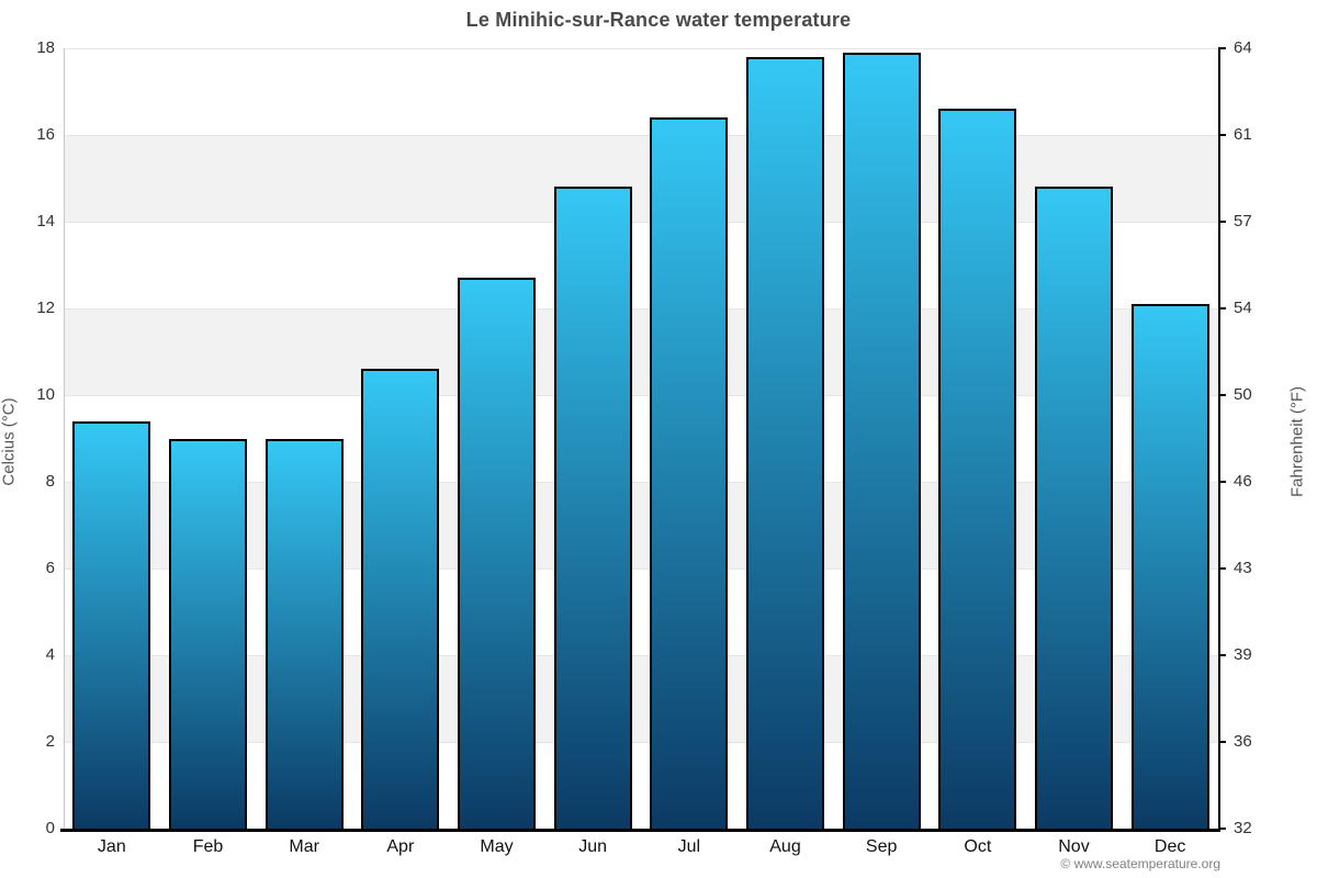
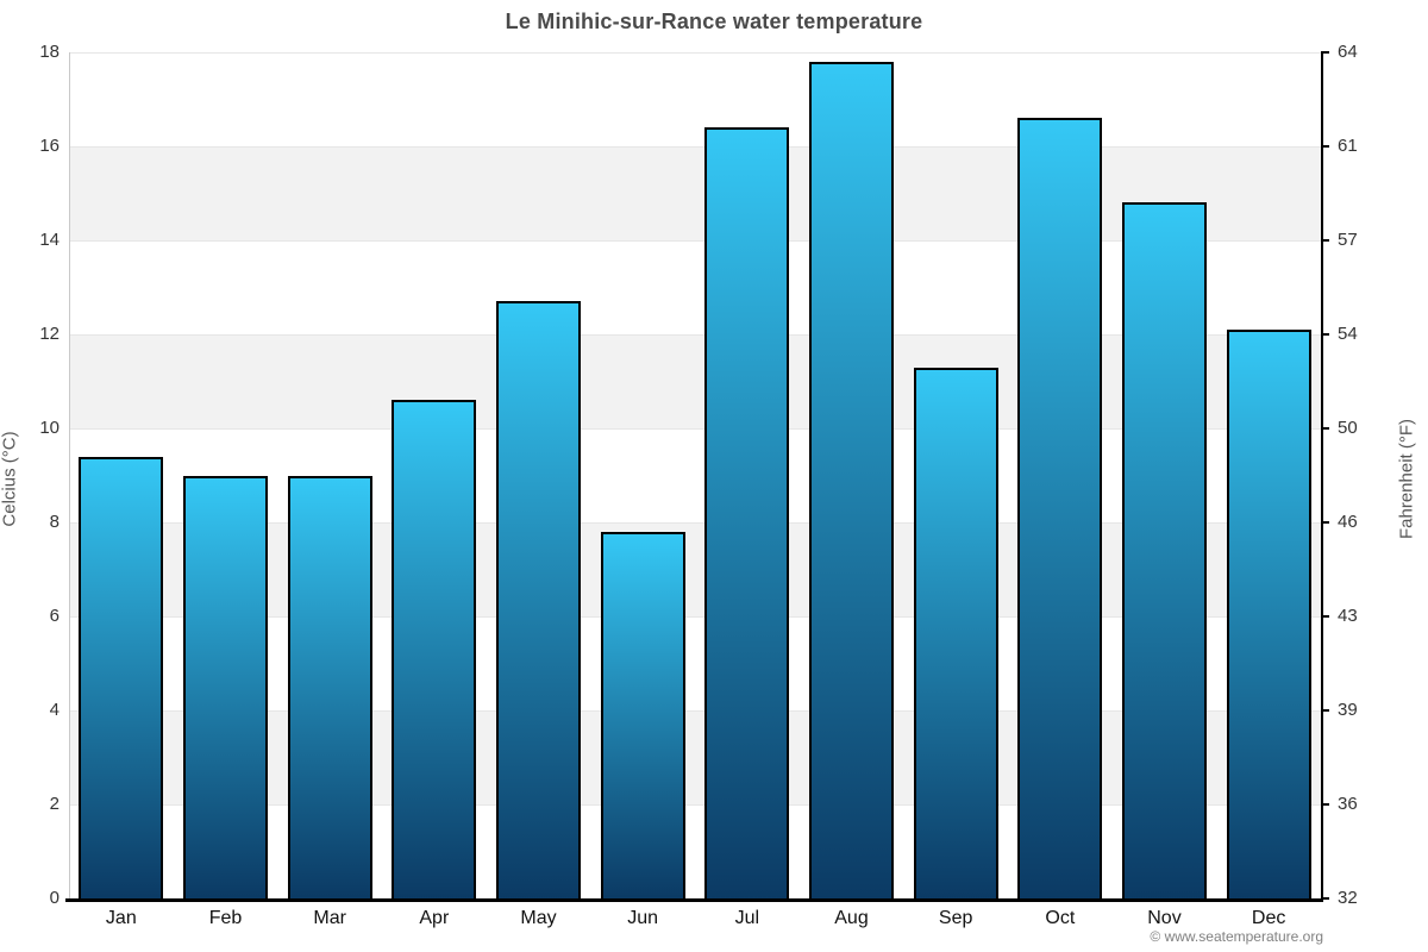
Jun: 14.8 -> 7.8
Sep: 17.9 -> 11.3
